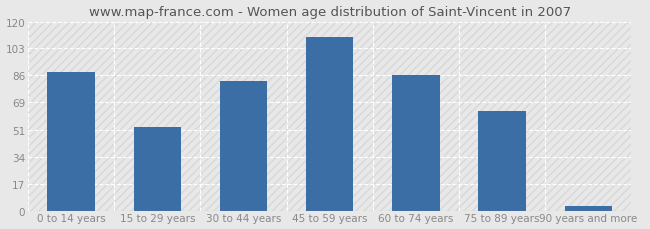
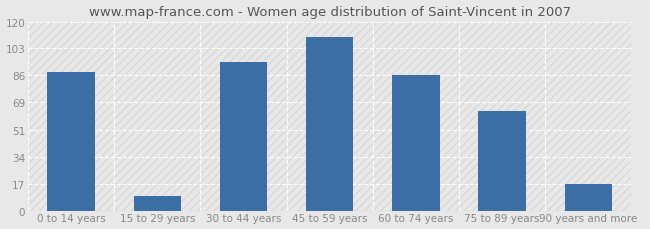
15 to 29 years: 53 -> 9
30 to 44 years: 82 -> 94
90 years and more: 3 -> 17
